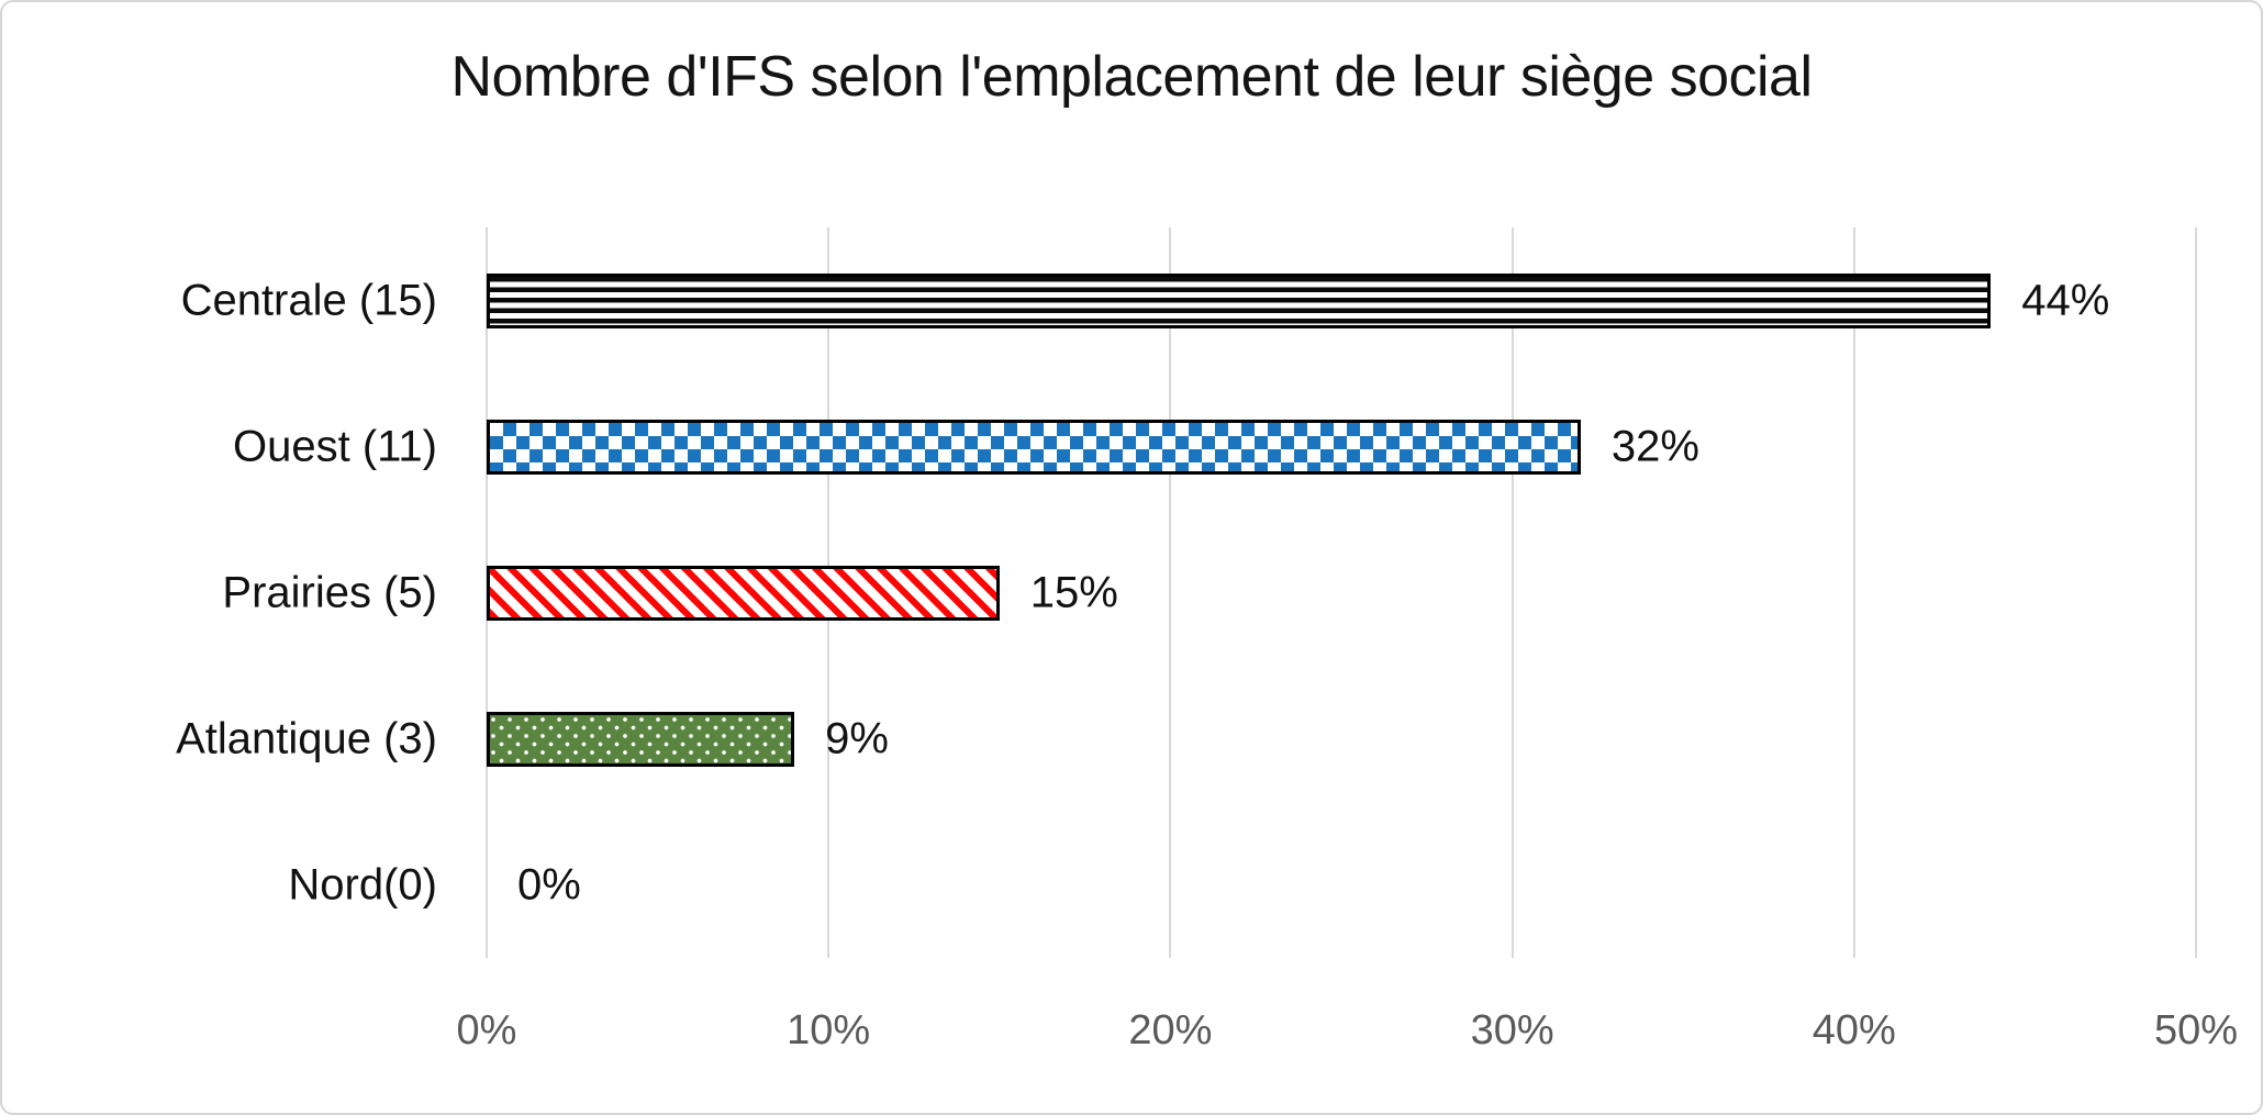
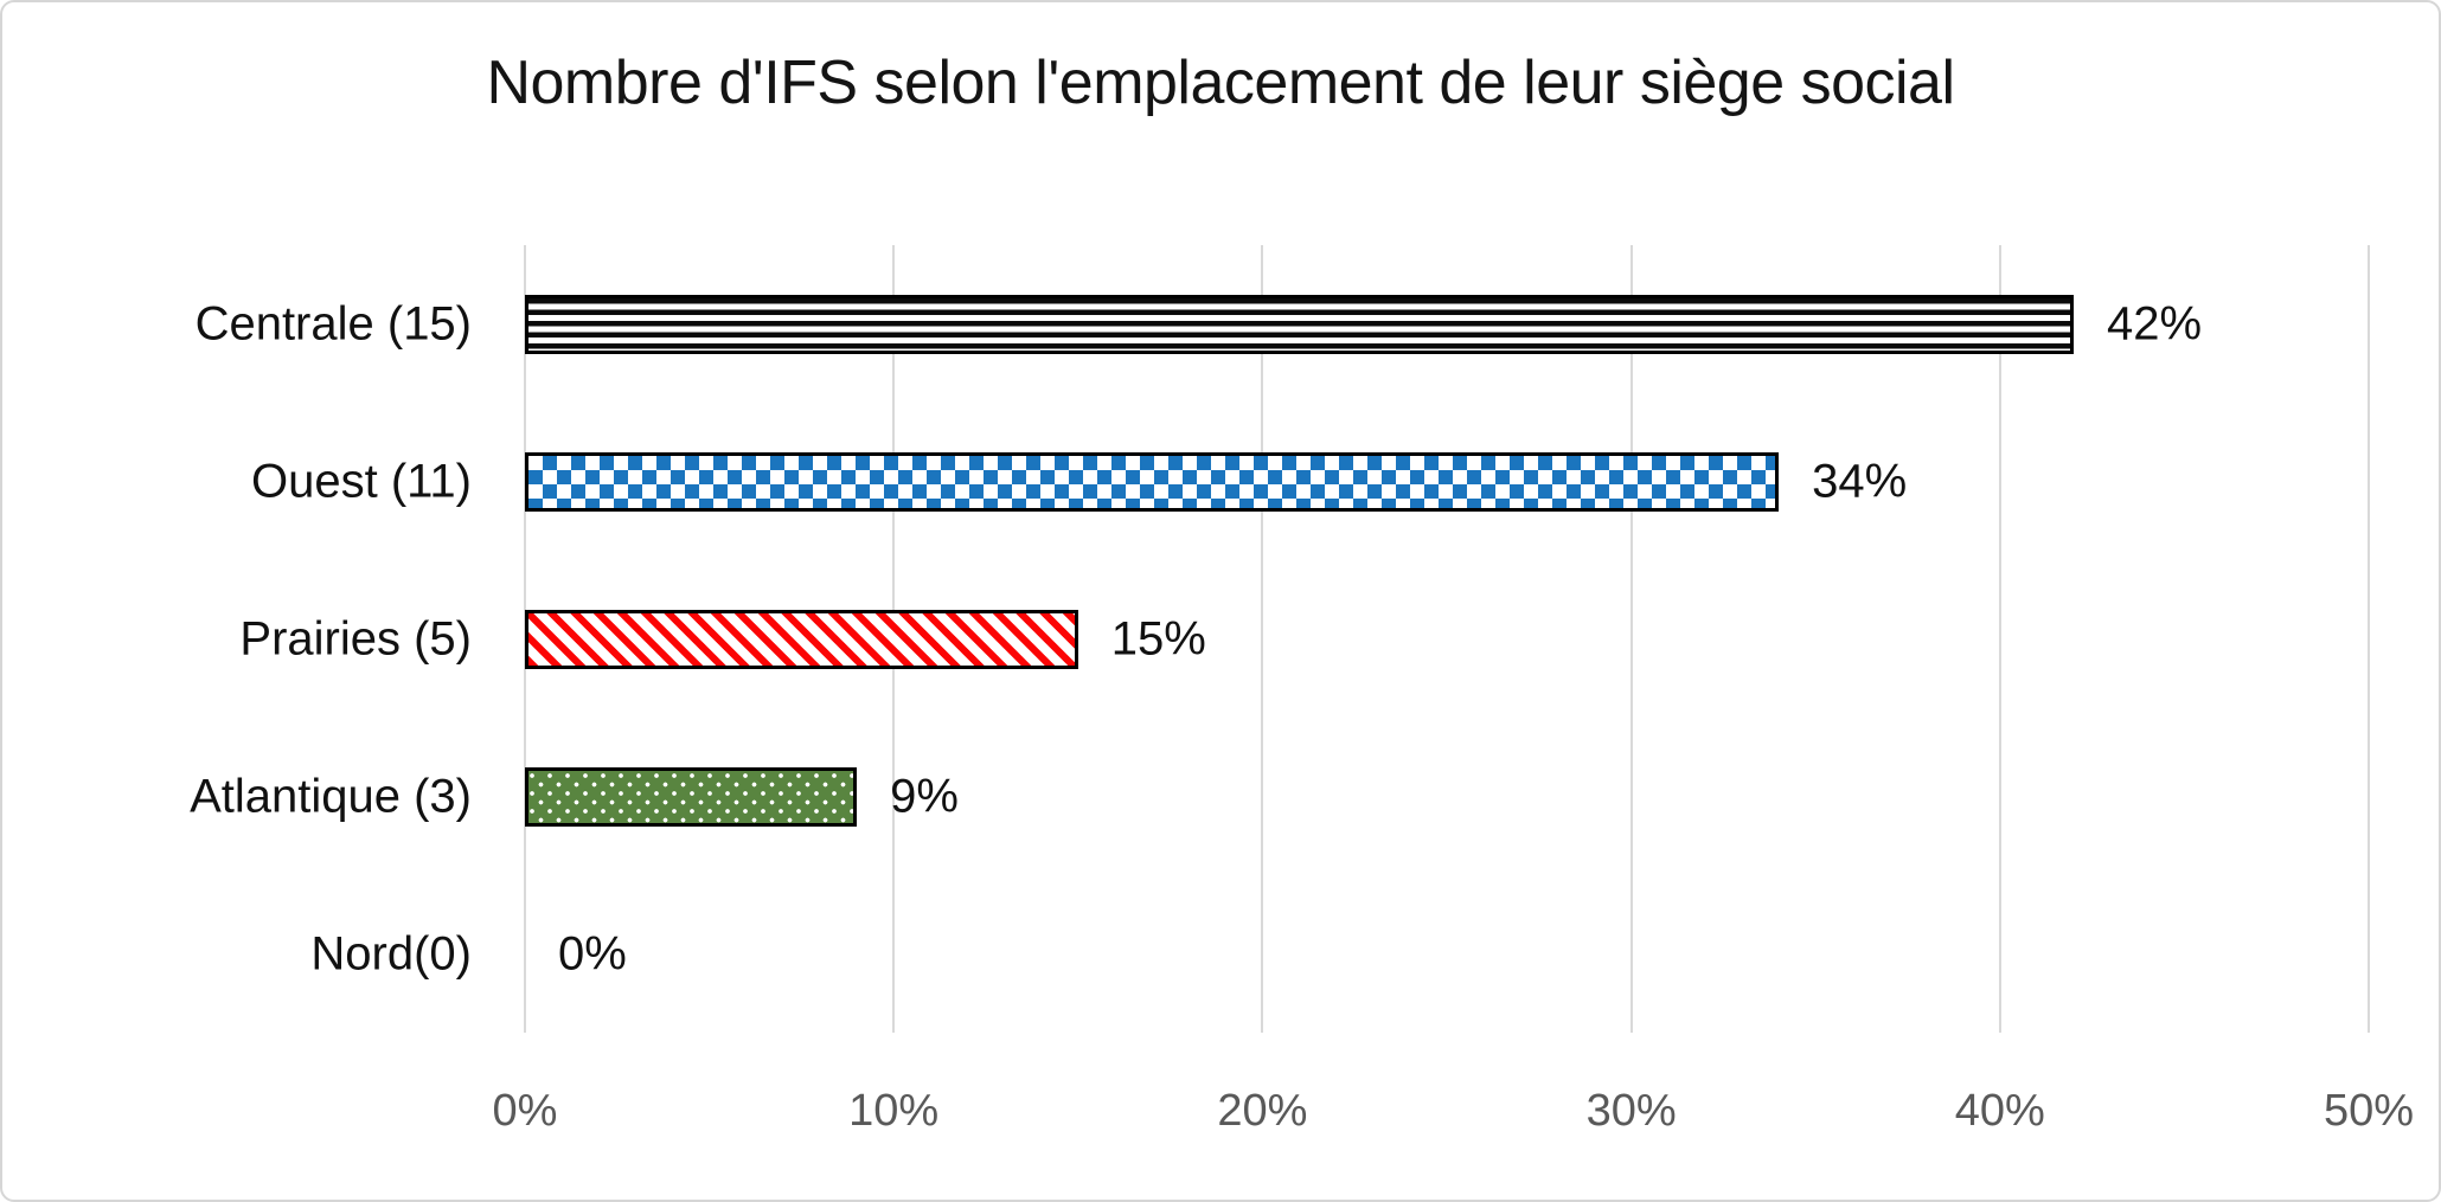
Centrale (15): 44% -> 42%
Ouest (11): 32% -> 34%
